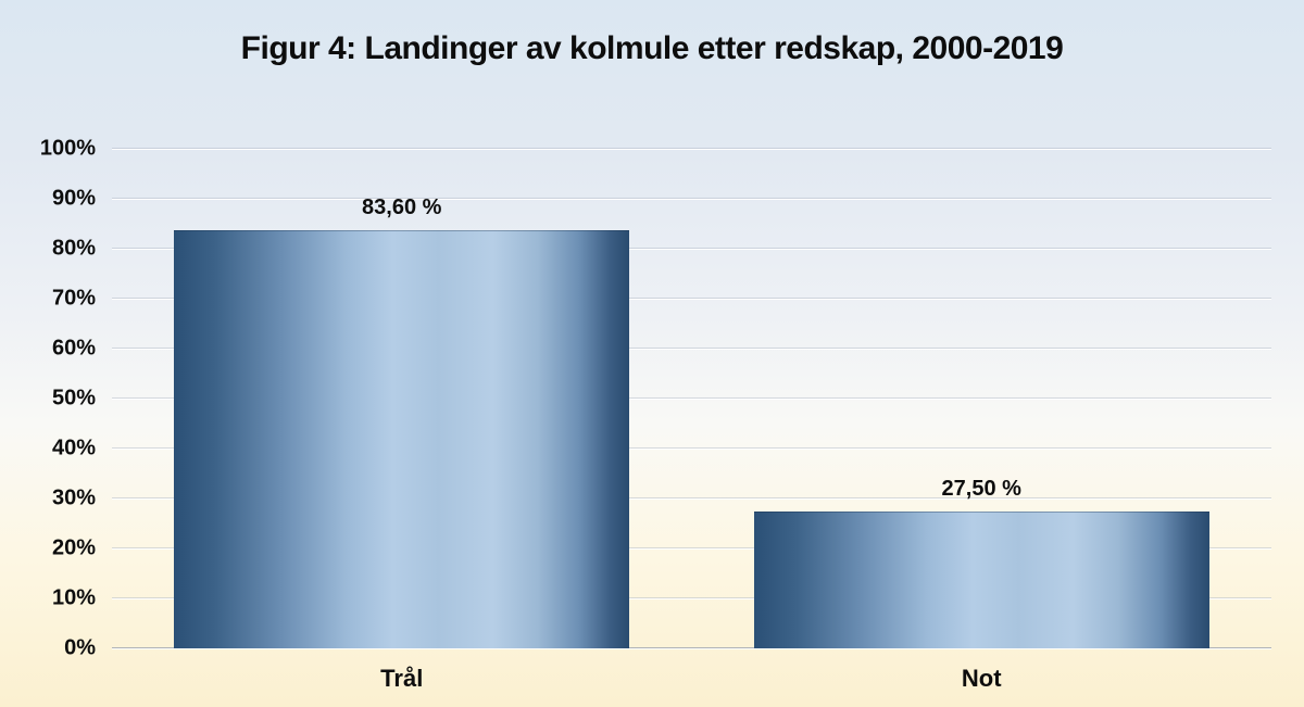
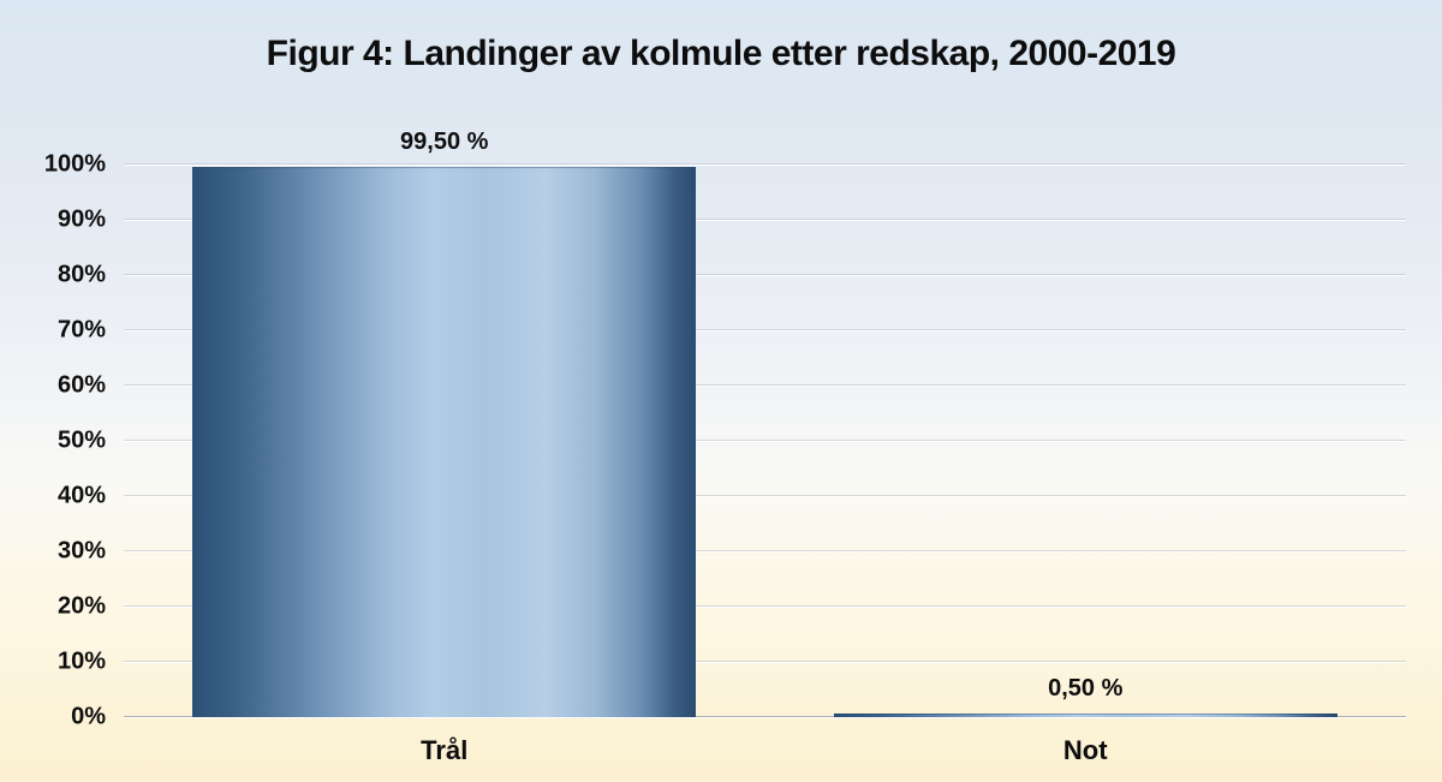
Trål: 83,60 -> 99,50
Not: 27,50 -> 0,50
